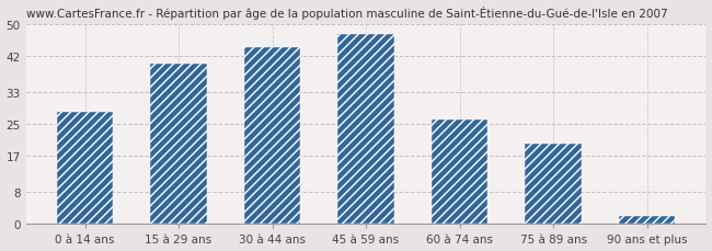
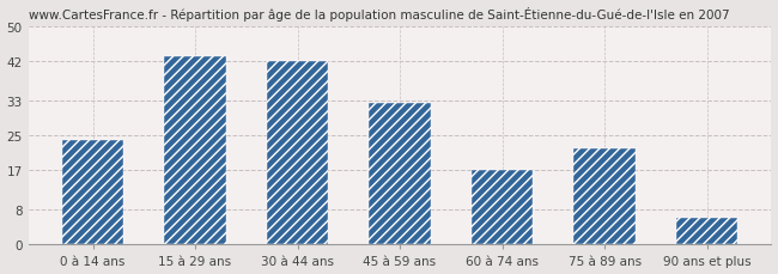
0 à 14 ans: 28.0 -> 24.0
15 à 29 ans: 40.0 -> 43.0
30 à 44 ans: 44.0 -> 42.0
45 à 59 ans: 47.5 -> 32.5
60 à 74 ans: 26.0 -> 17.0
75 à 89 ans: 20.0 -> 22.0
90 ans et plus: 2.0 -> 6.0
